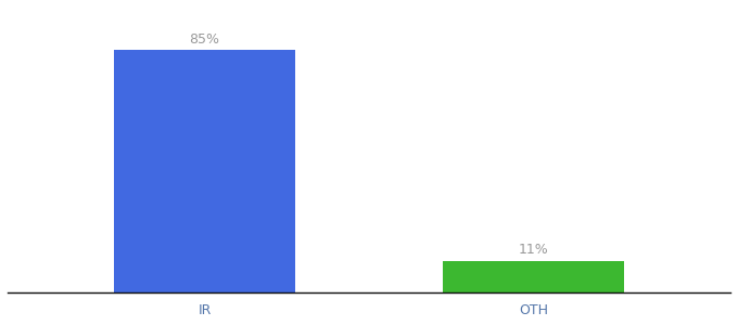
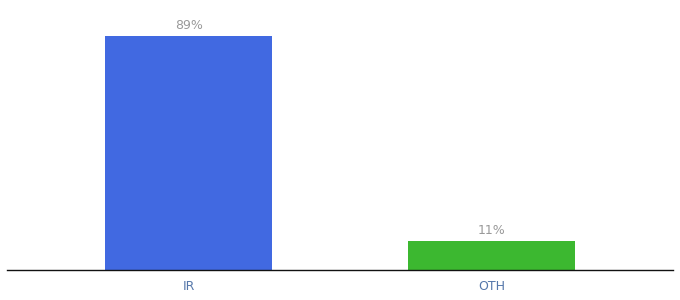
IR: 85% -> 89%
